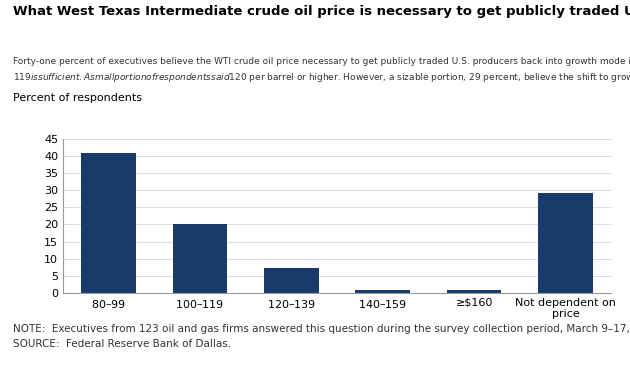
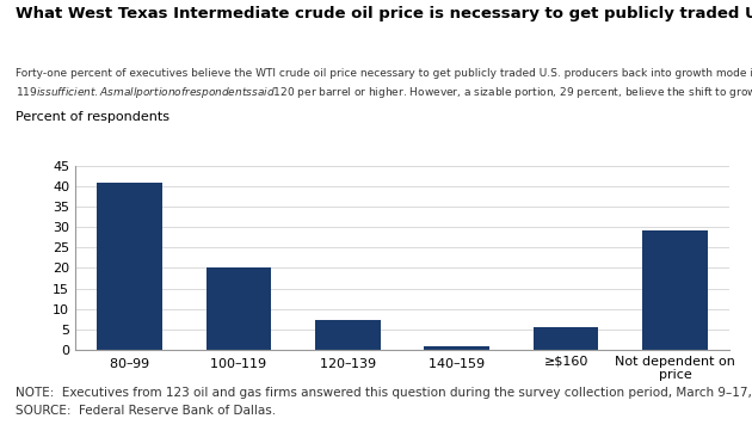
≥$160: 0.8 -> 5.5
